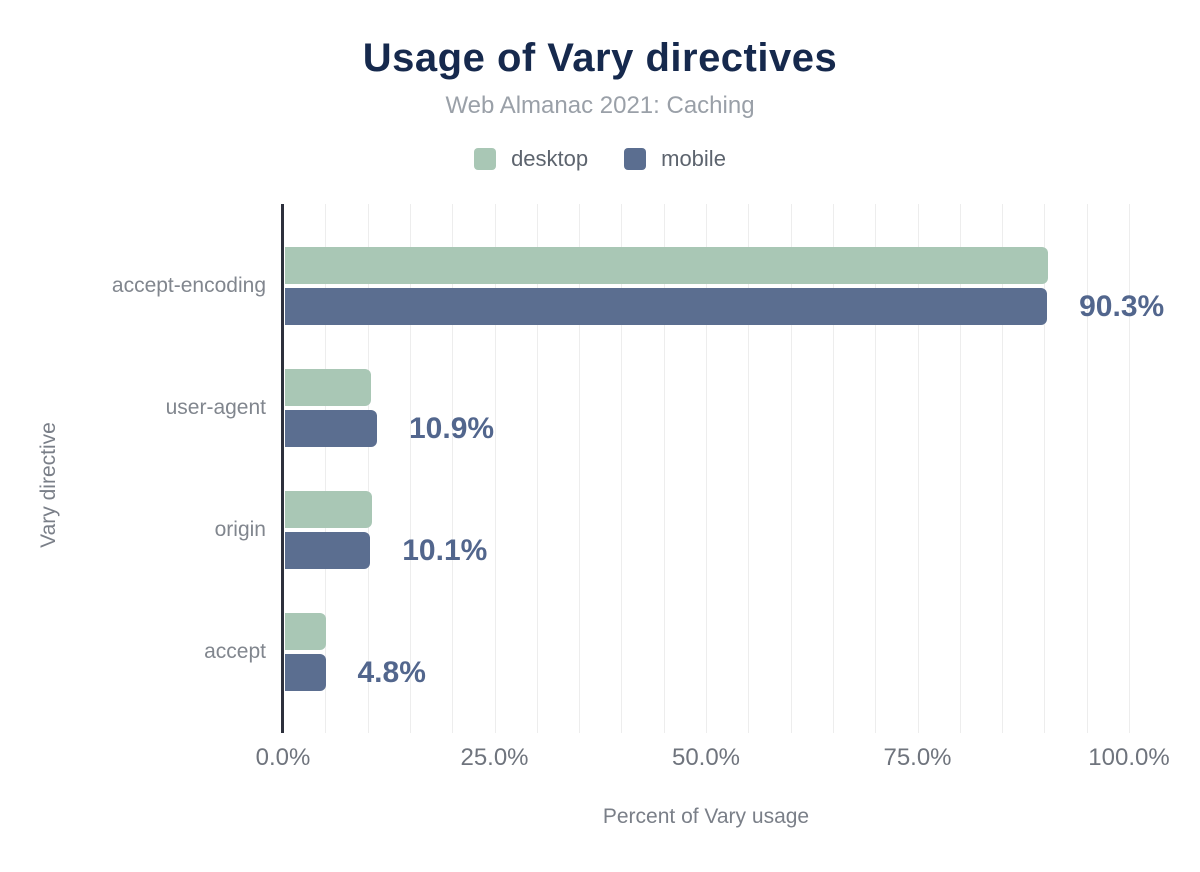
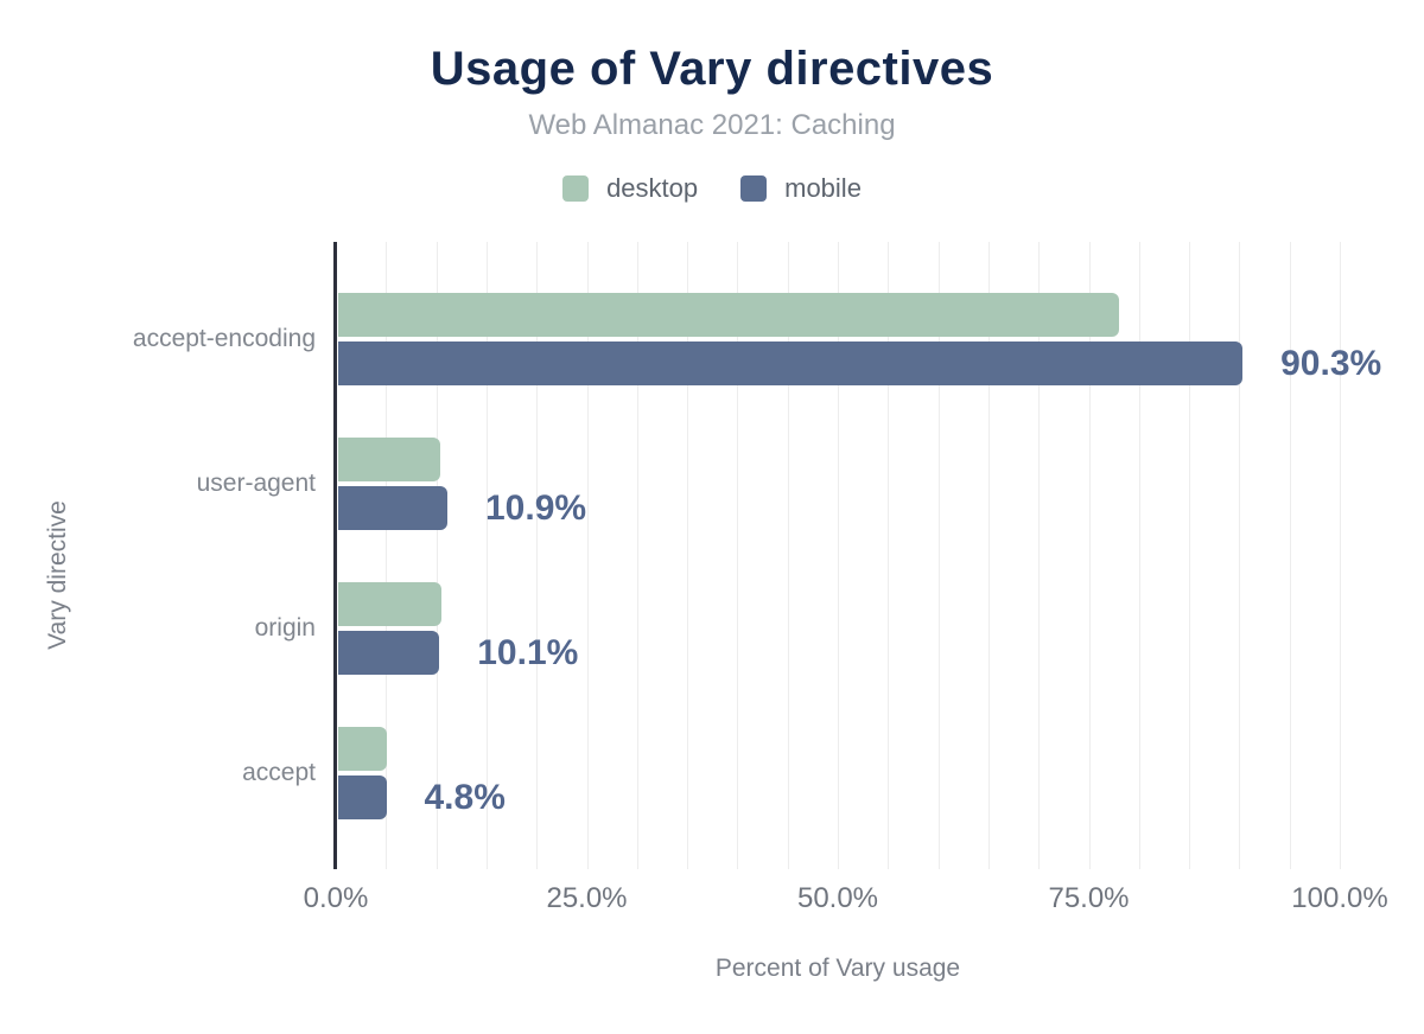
desktop/accept-encoding: 90% -> 78%
